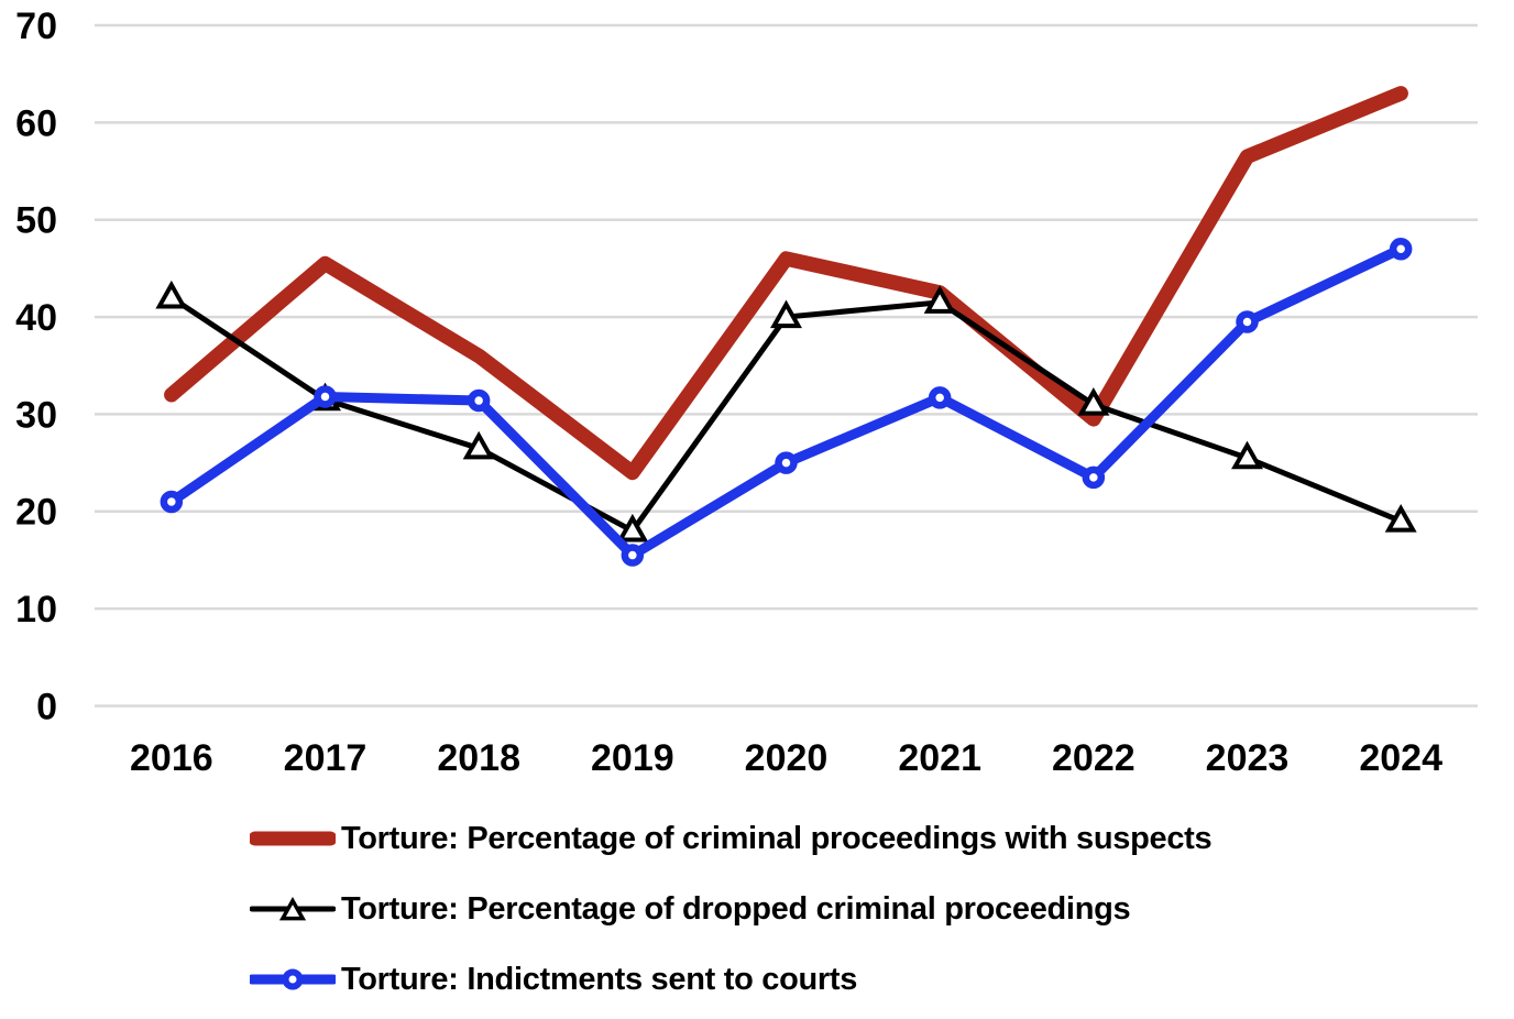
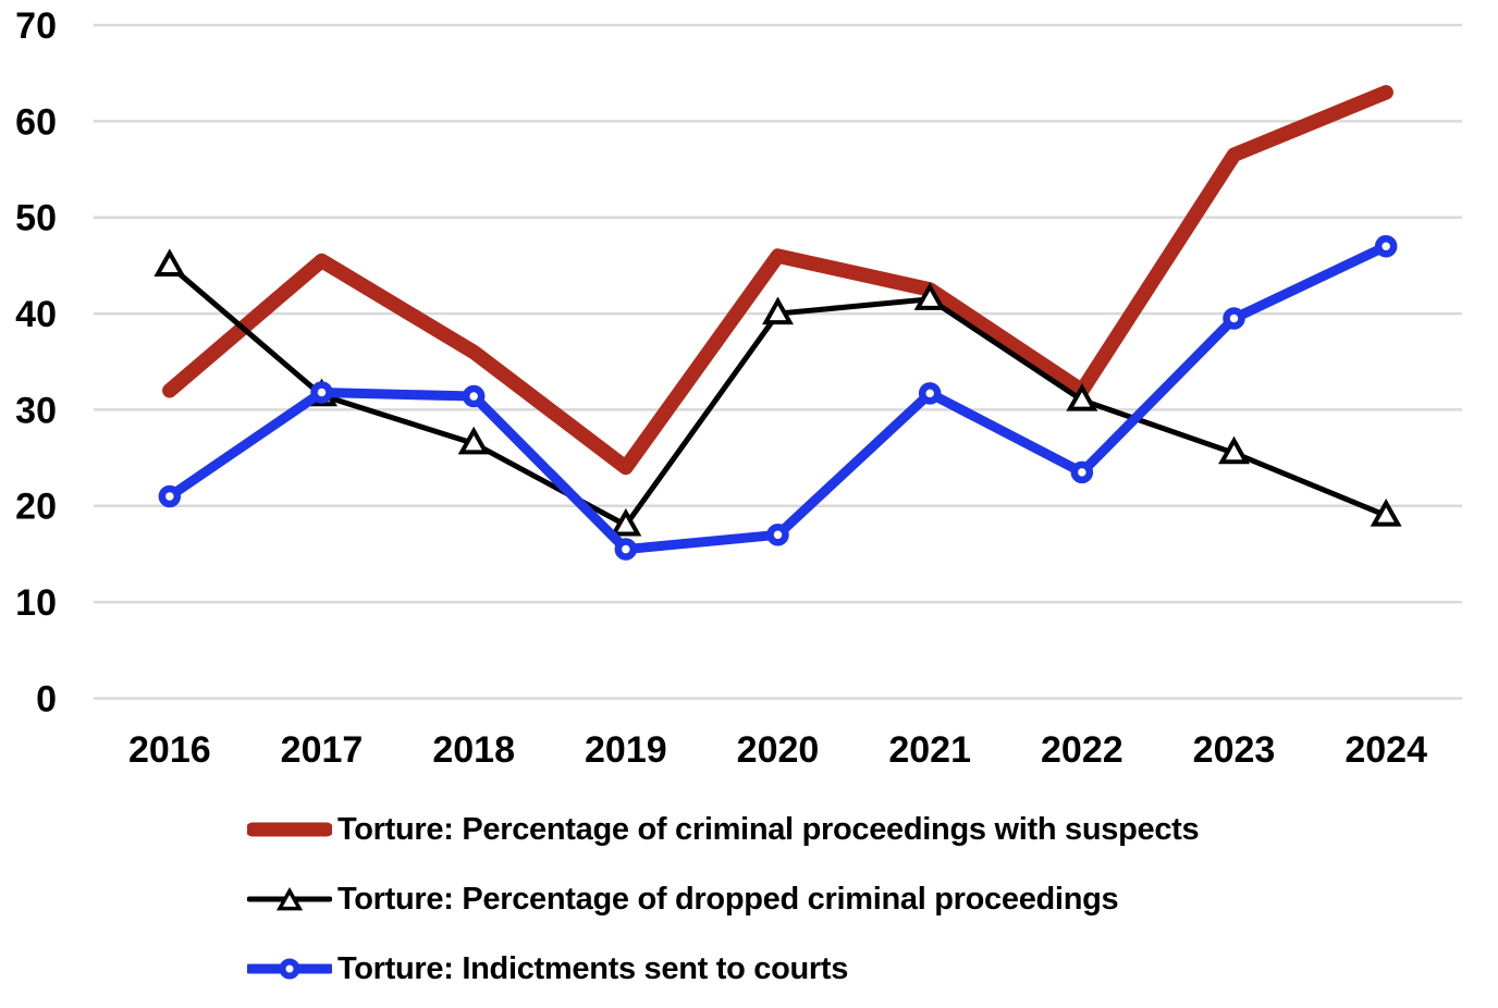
Torture: Percentage of dropped criminal proceedings/2016: 42 -> 45
Torture: Indictments sent to courts/2020: 25 -> 17
Torture: Percentage of criminal proceedings with suspects/2022: 30 -> 32
